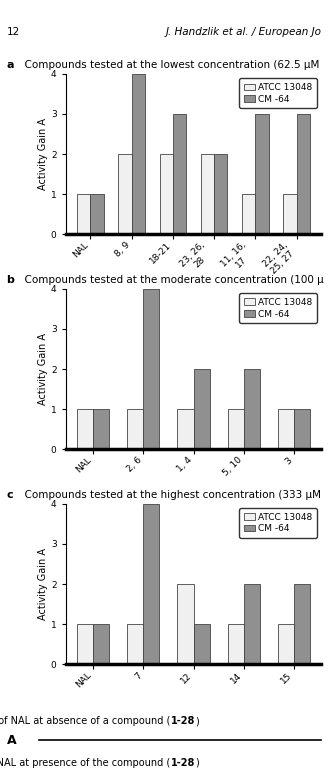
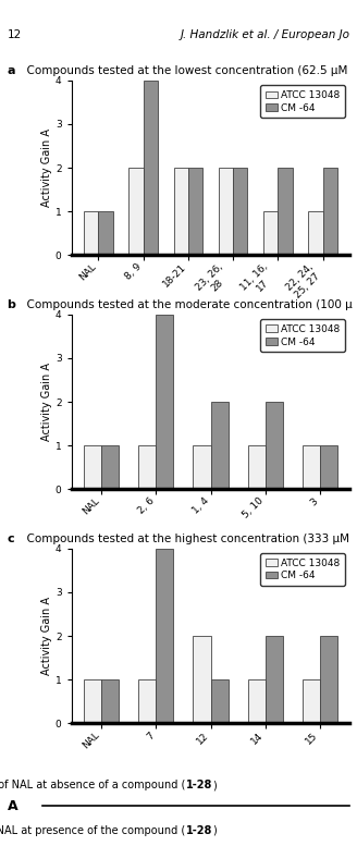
CM -64/18-21: 3 -> 2
CM -64/11, 16, 17: 3 -> 2
CM -64/22, 24, 25, 27: 3 -> 2
